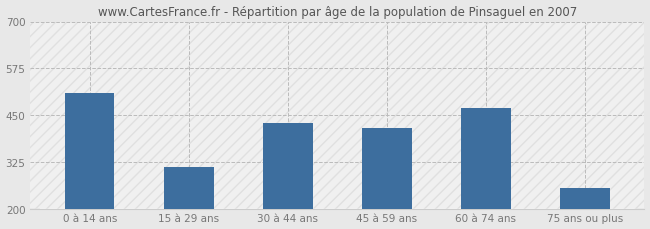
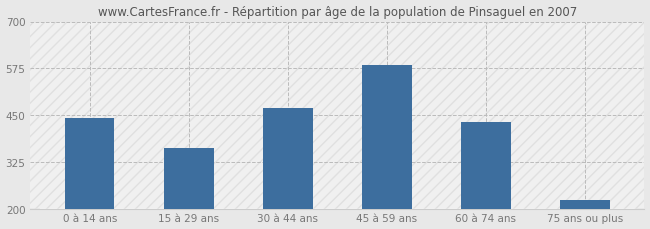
0 à 14 ans: 510 -> 443
15 à 29 ans: 310 -> 362
30 à 44 ans: 430 -> 470
45 à 59 ans: 415 -> 583
60 à 74 ans: 470 -> 432
75 ans ou plus: 255 -> 222
